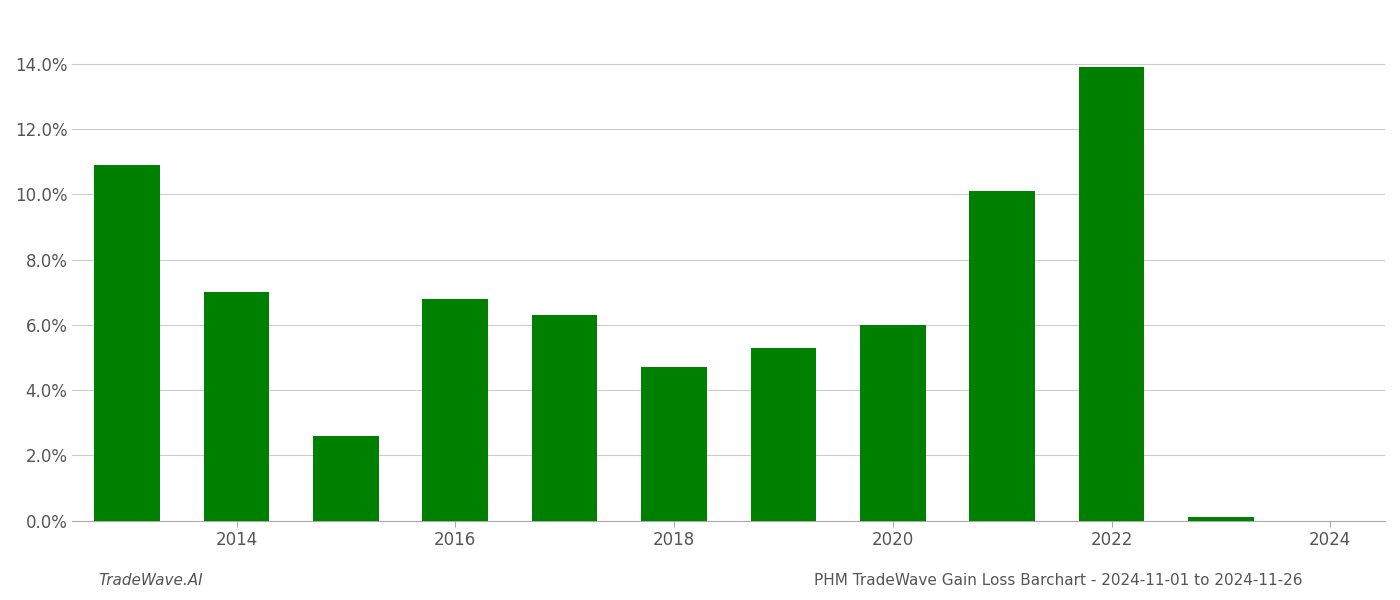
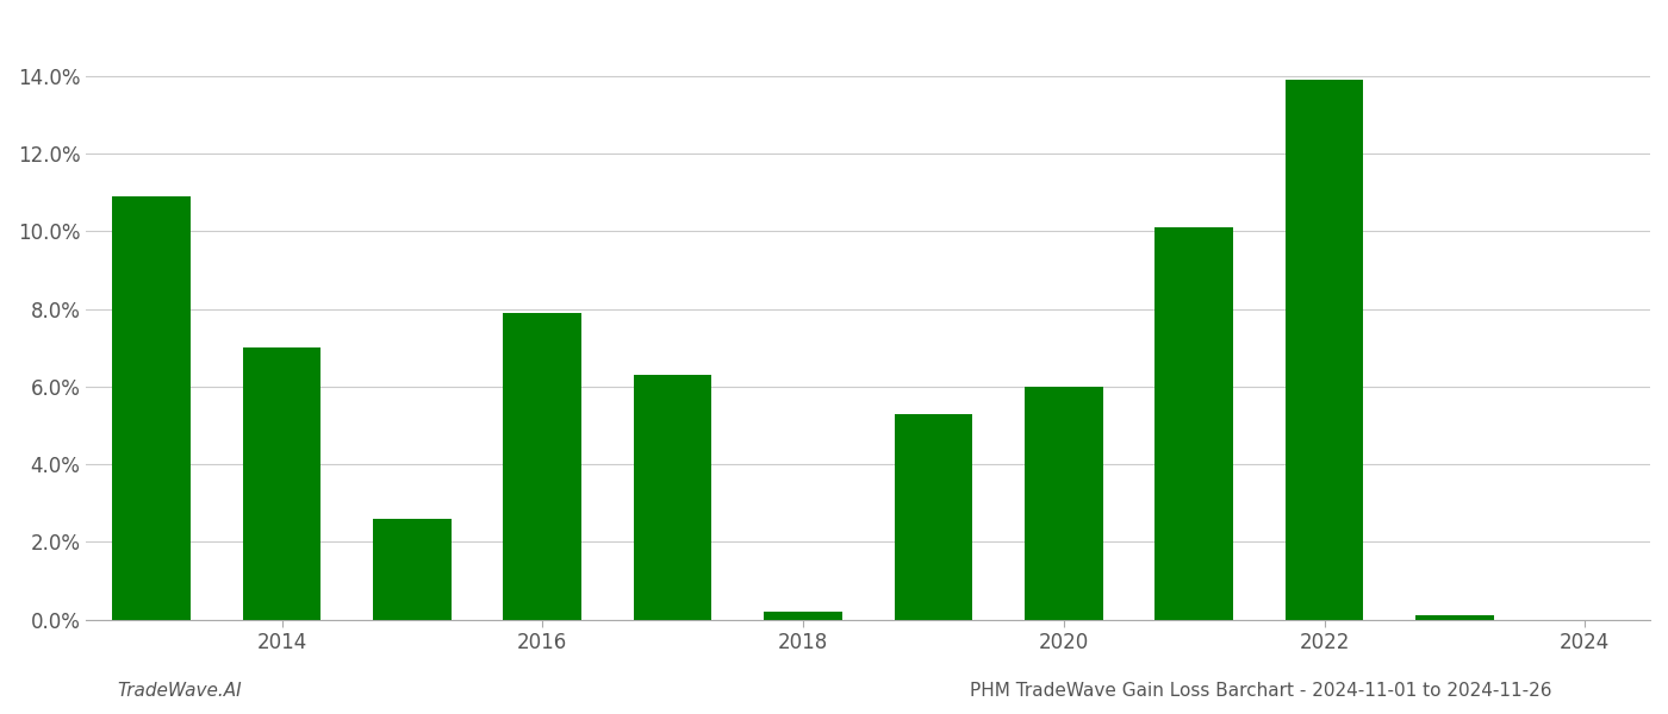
2016: 6.8% -> 7.9%
2018: 4.7% -> 0.2%
